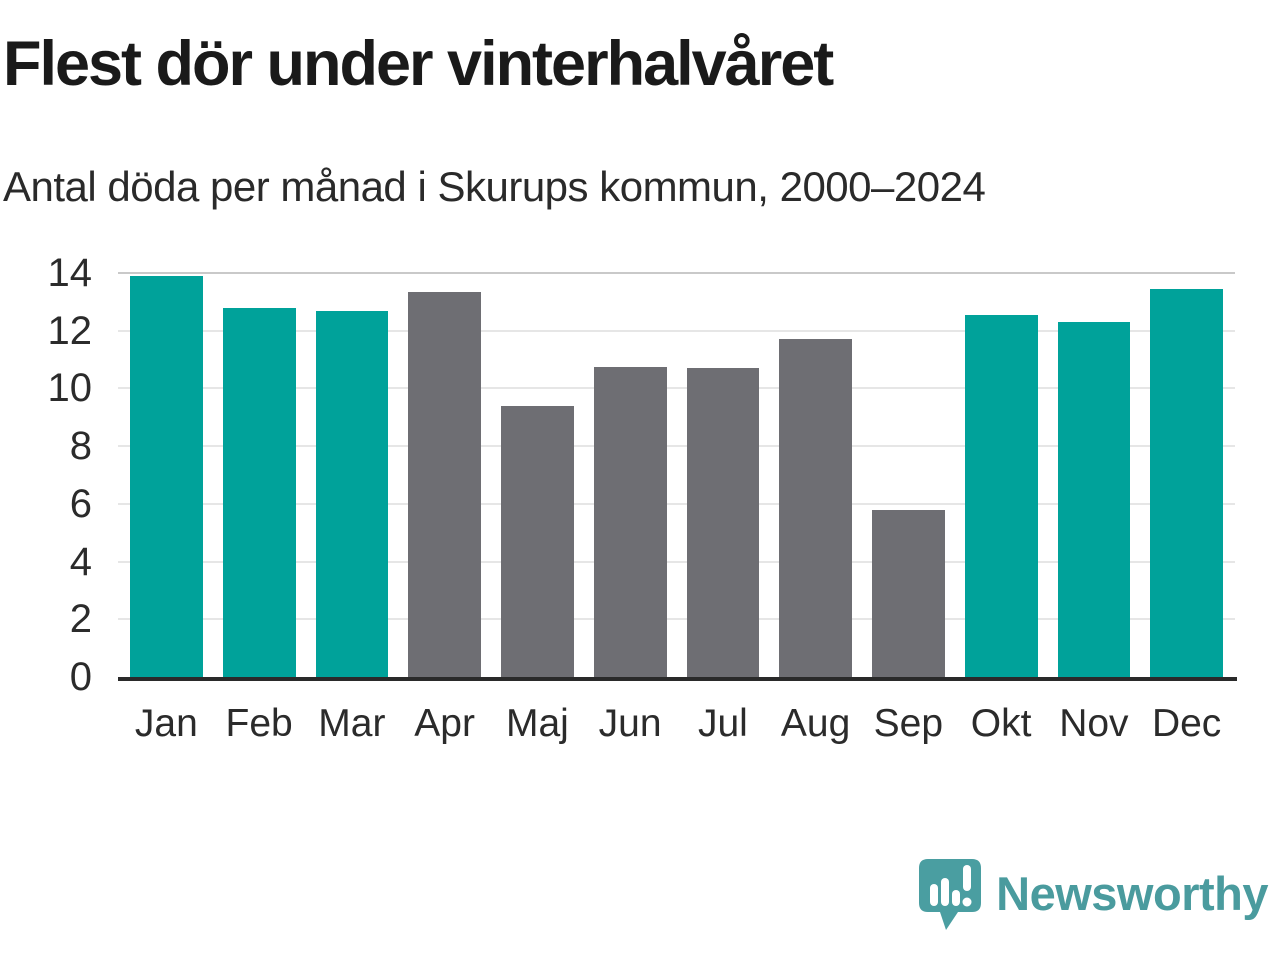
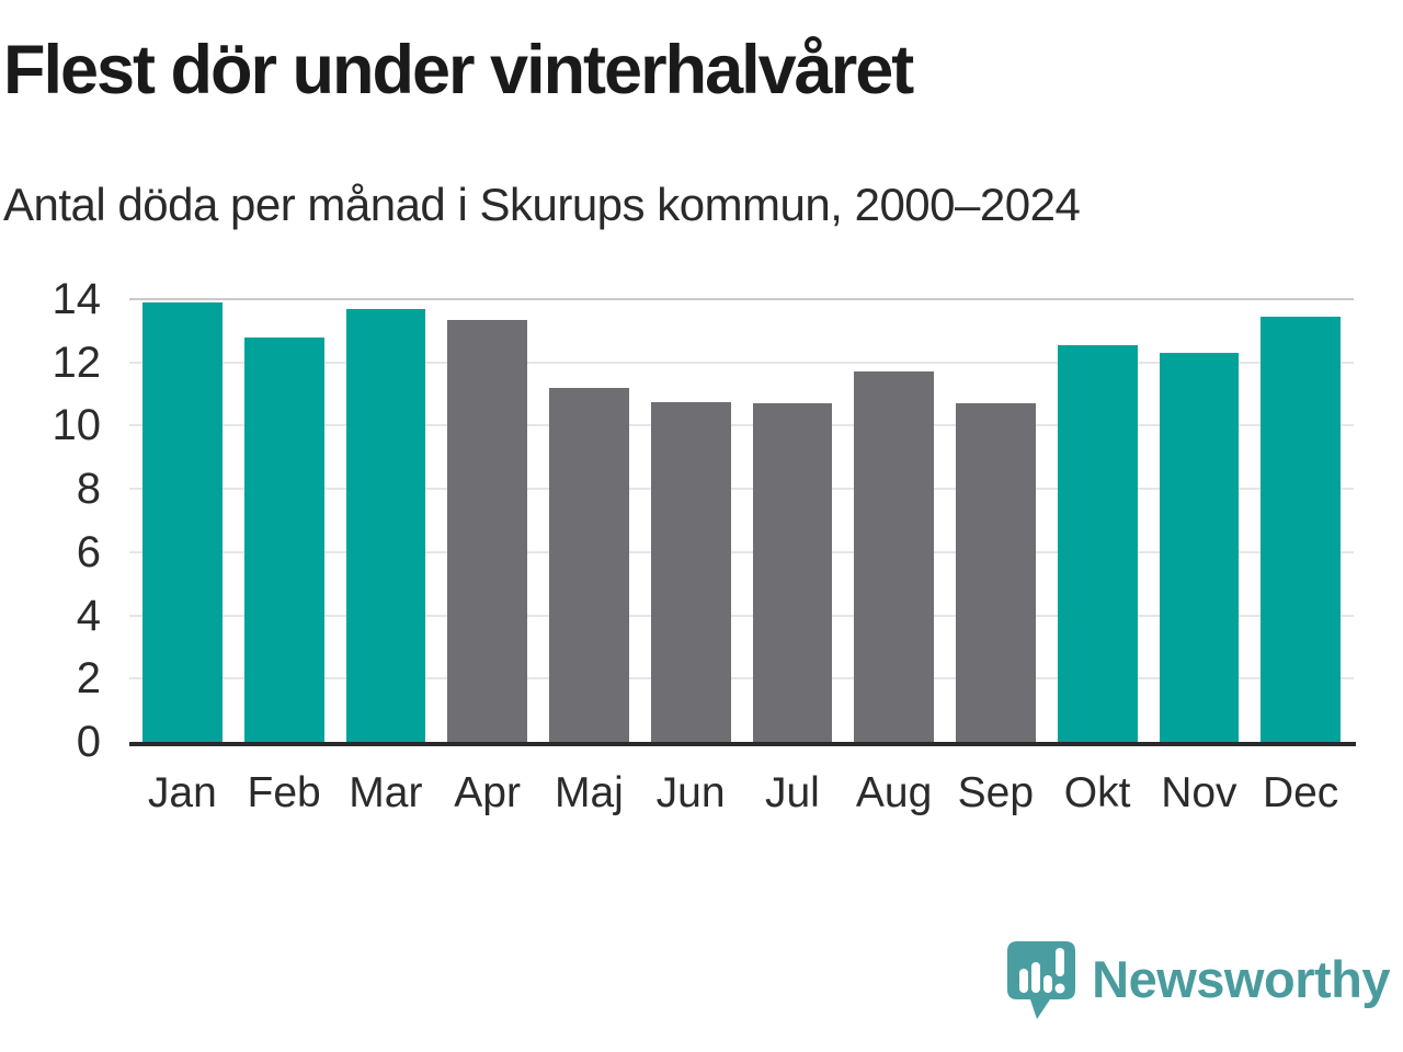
Mar: 12.7 -> 13.7
Maj: 9.4 -> 11.2
Sep: 5.8 -> 10.7
